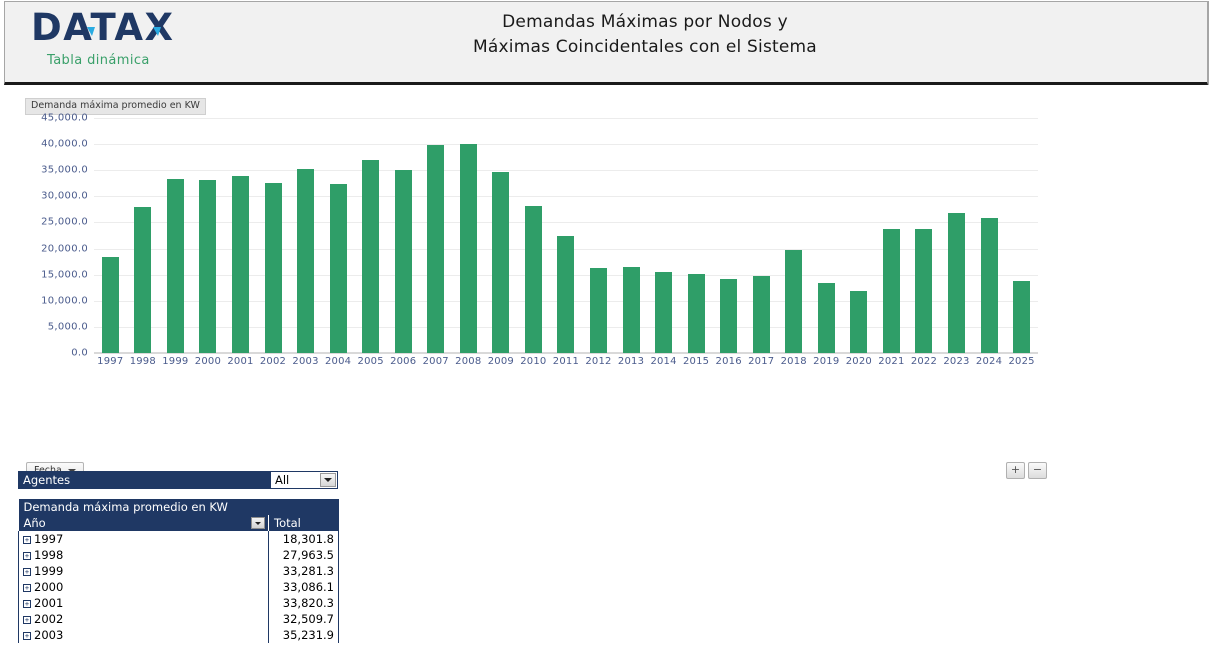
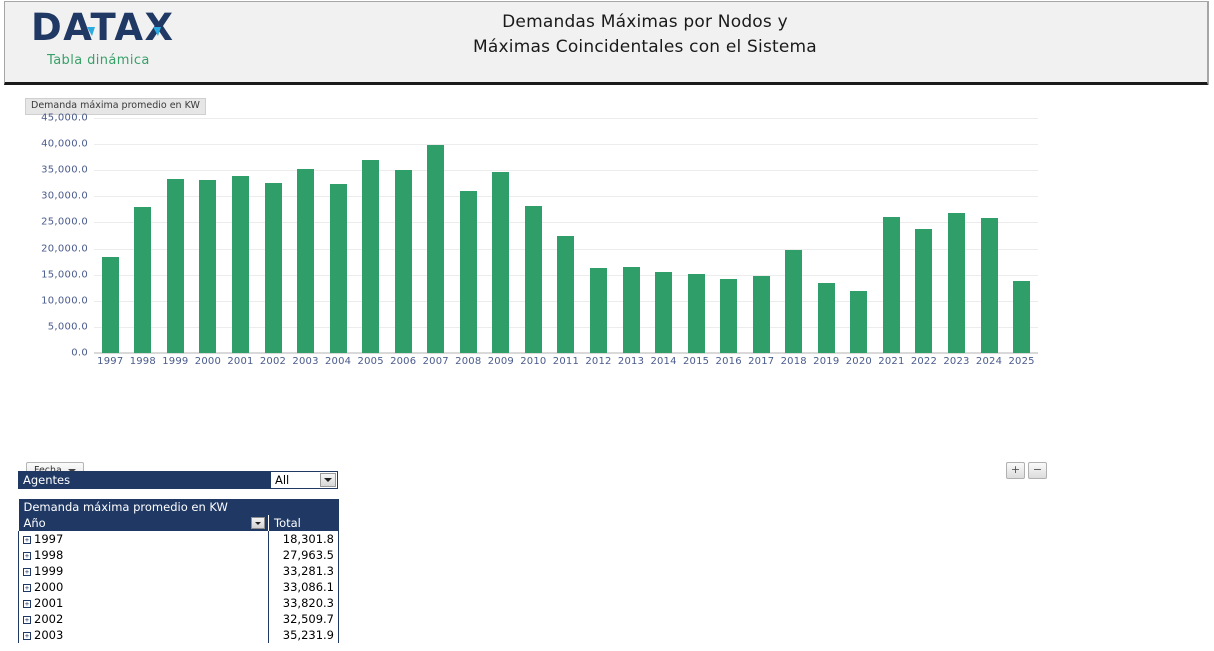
2008: 40000 -> 31000
2021: 24000 -> 26000
